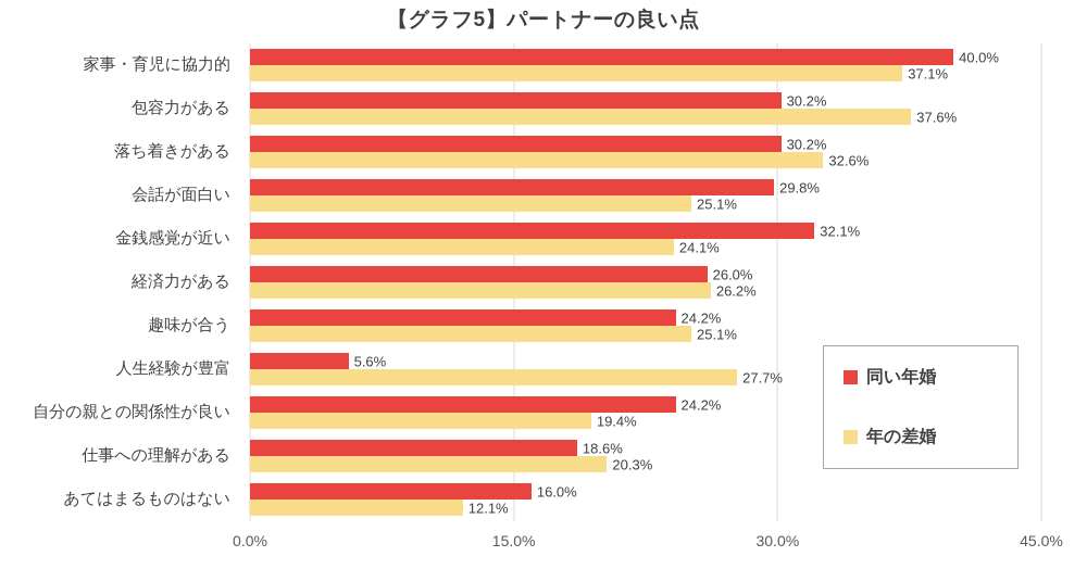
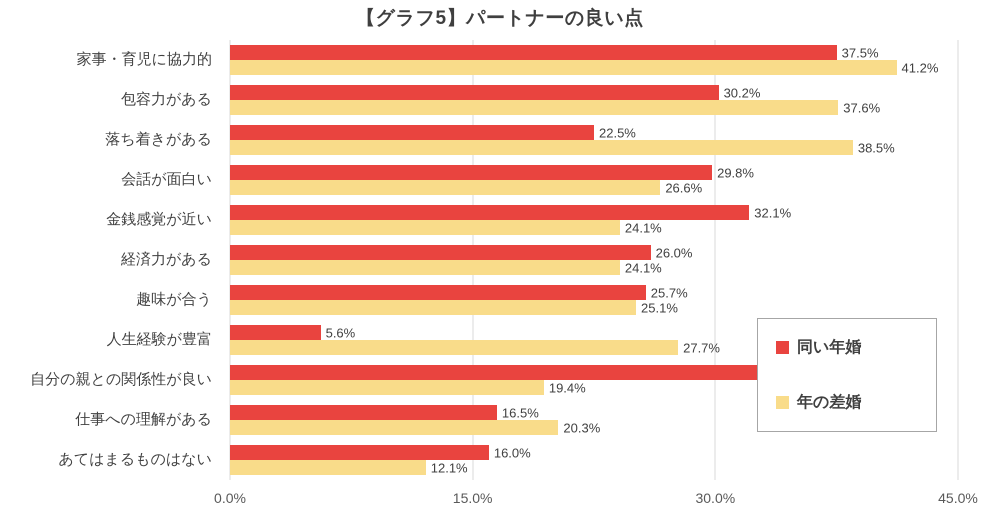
同い年婚/家事・育児に協力的: 40.0% -> 37.5%
年の差婚/家事・育児に協力的: 37.1% -> 41.2%
同い年婚/落ち着きがある: 30.2% -> 22.5%
年の差婚/落ち着きがある: 32.6% -> 38.5%
年の差婚/会話が面白い: 25.1% -> 26.6%
年の差婚/経済力がある: 26.2% -> 24.1%
同い年婚/趣味が合う: 24.2% -> 25.7%
同い年婚/自分の親との関係性が良い: 24.2% -> 36.2%
同い年婚/仕事への理解がある: 18.6% -> 16.5%
